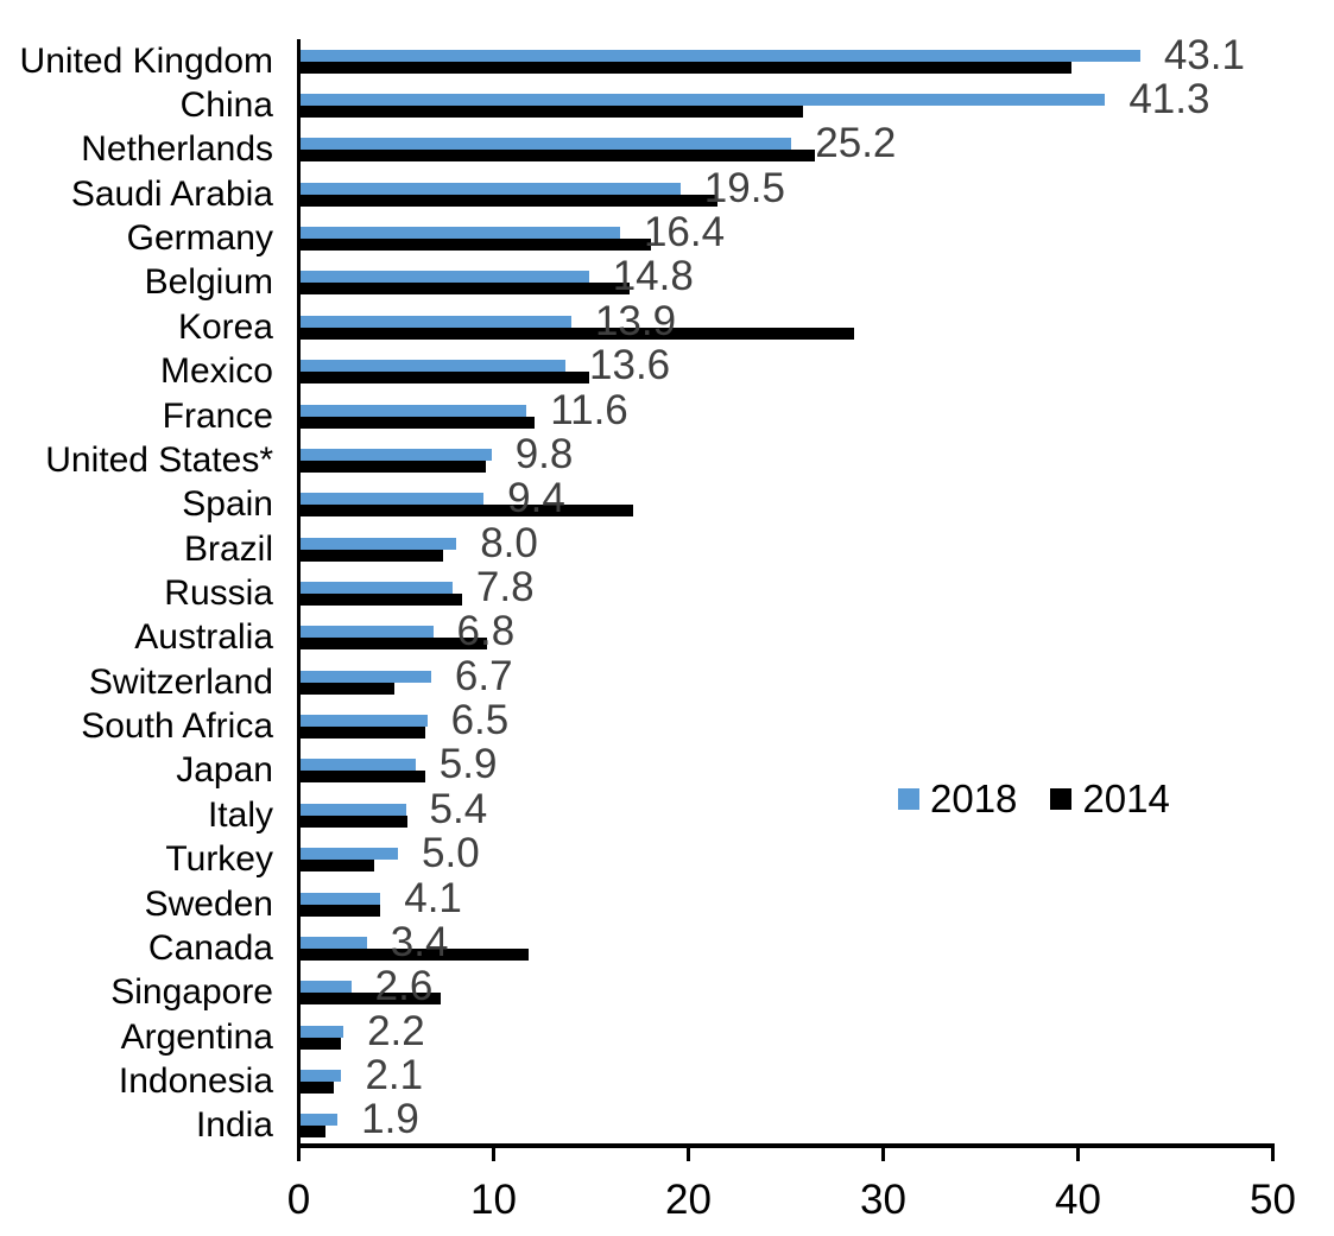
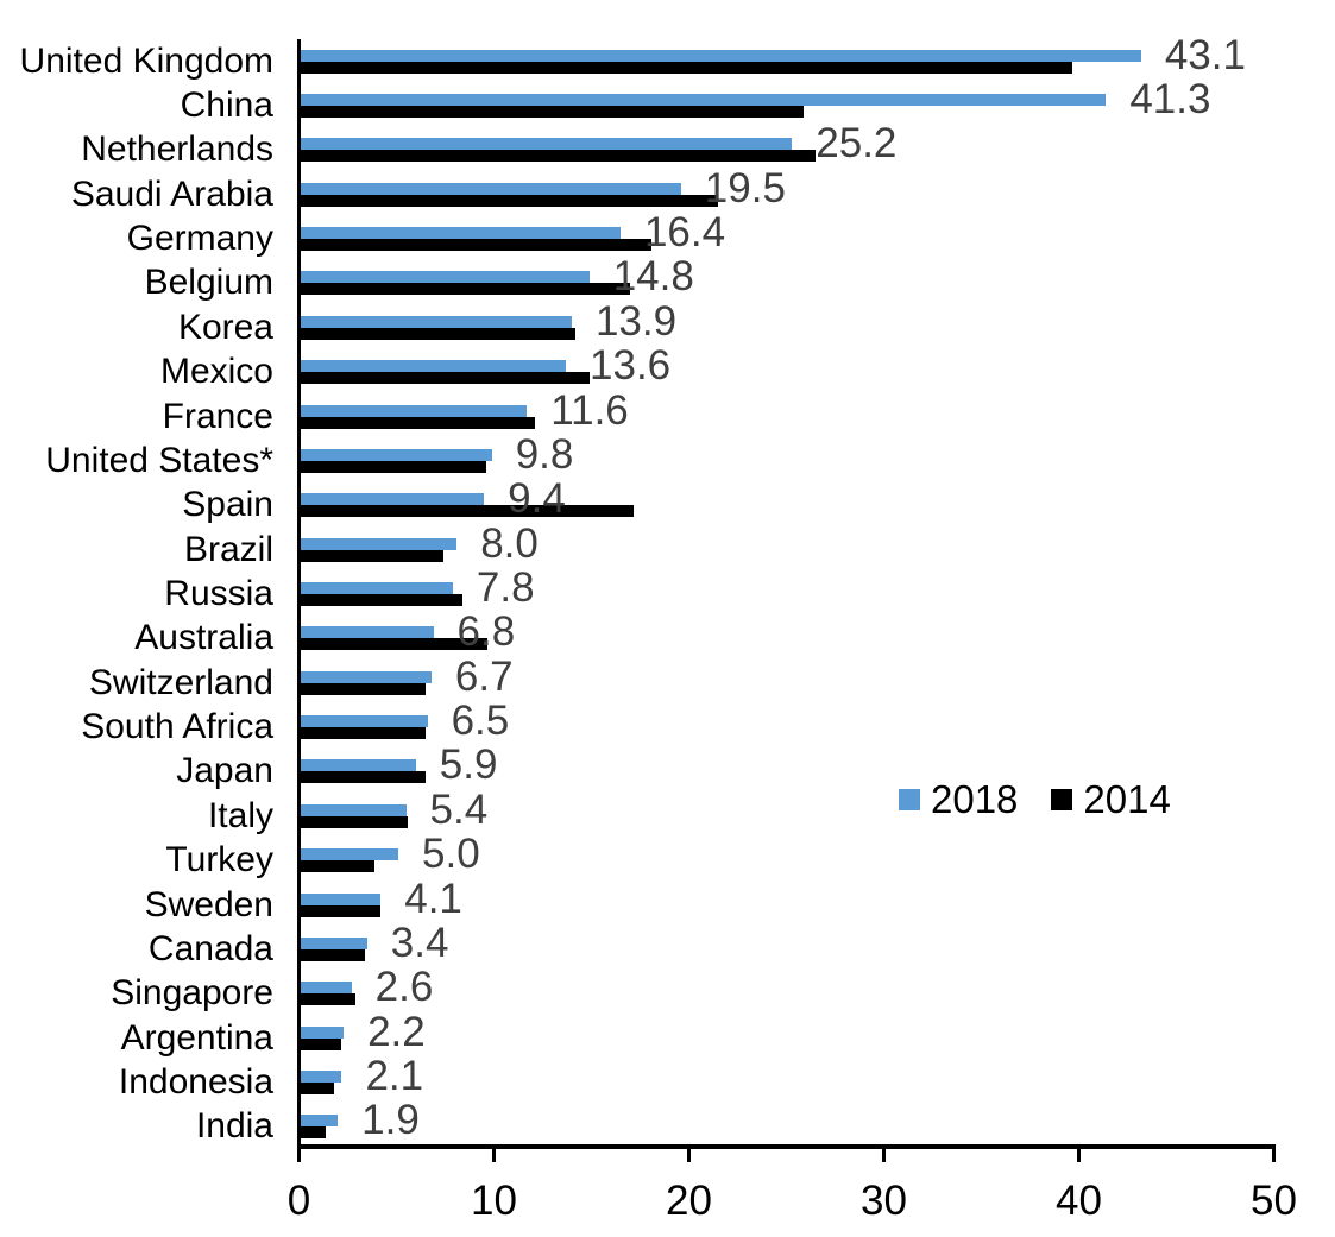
2014/Korea: 28.4 -> 14.1
2014/Switzerland: 4.8 -> 6.4
2014/Canada: 11.7 -> 3.3
2014/Singapore: 7.2 -> 2.8
